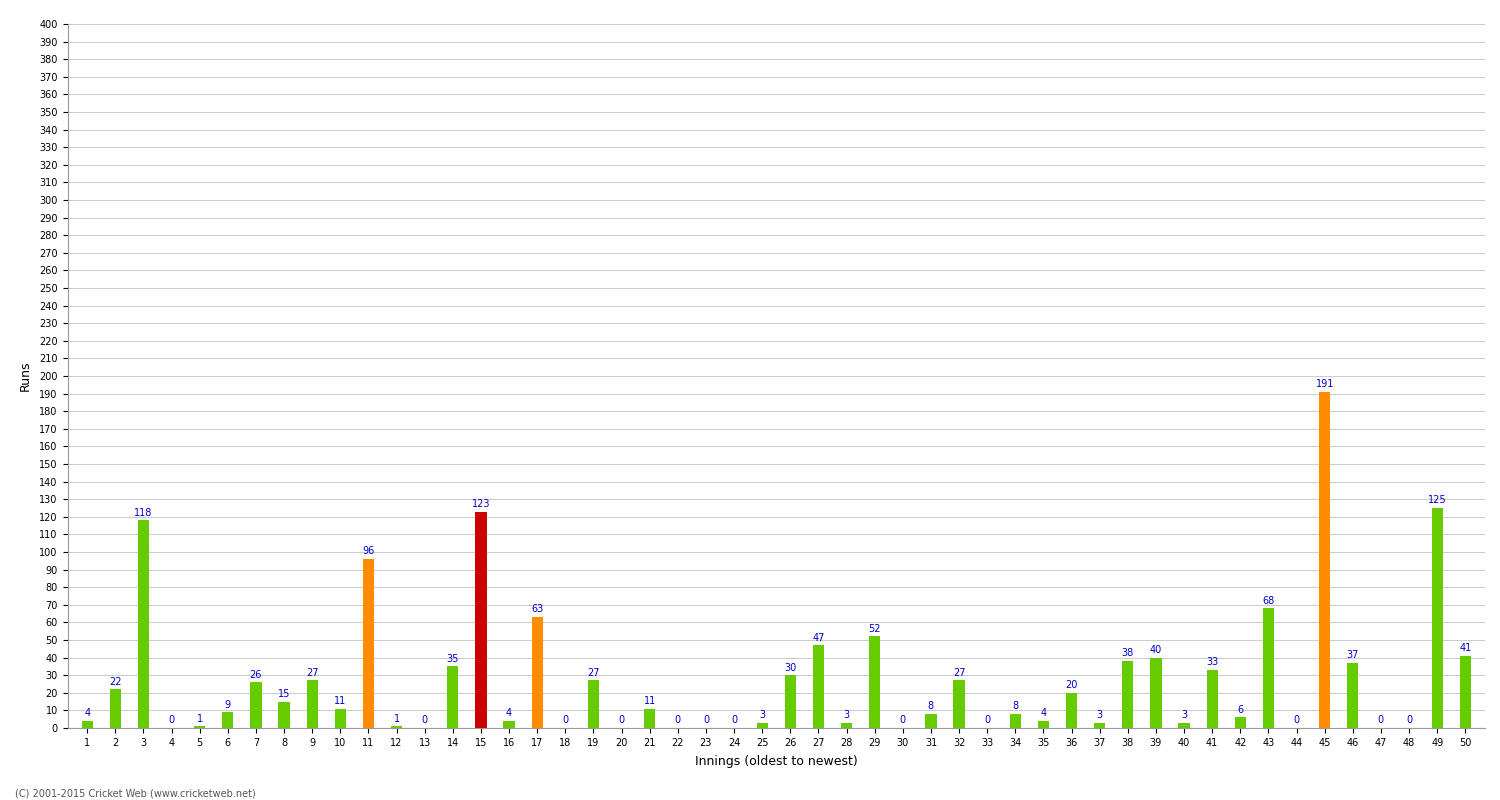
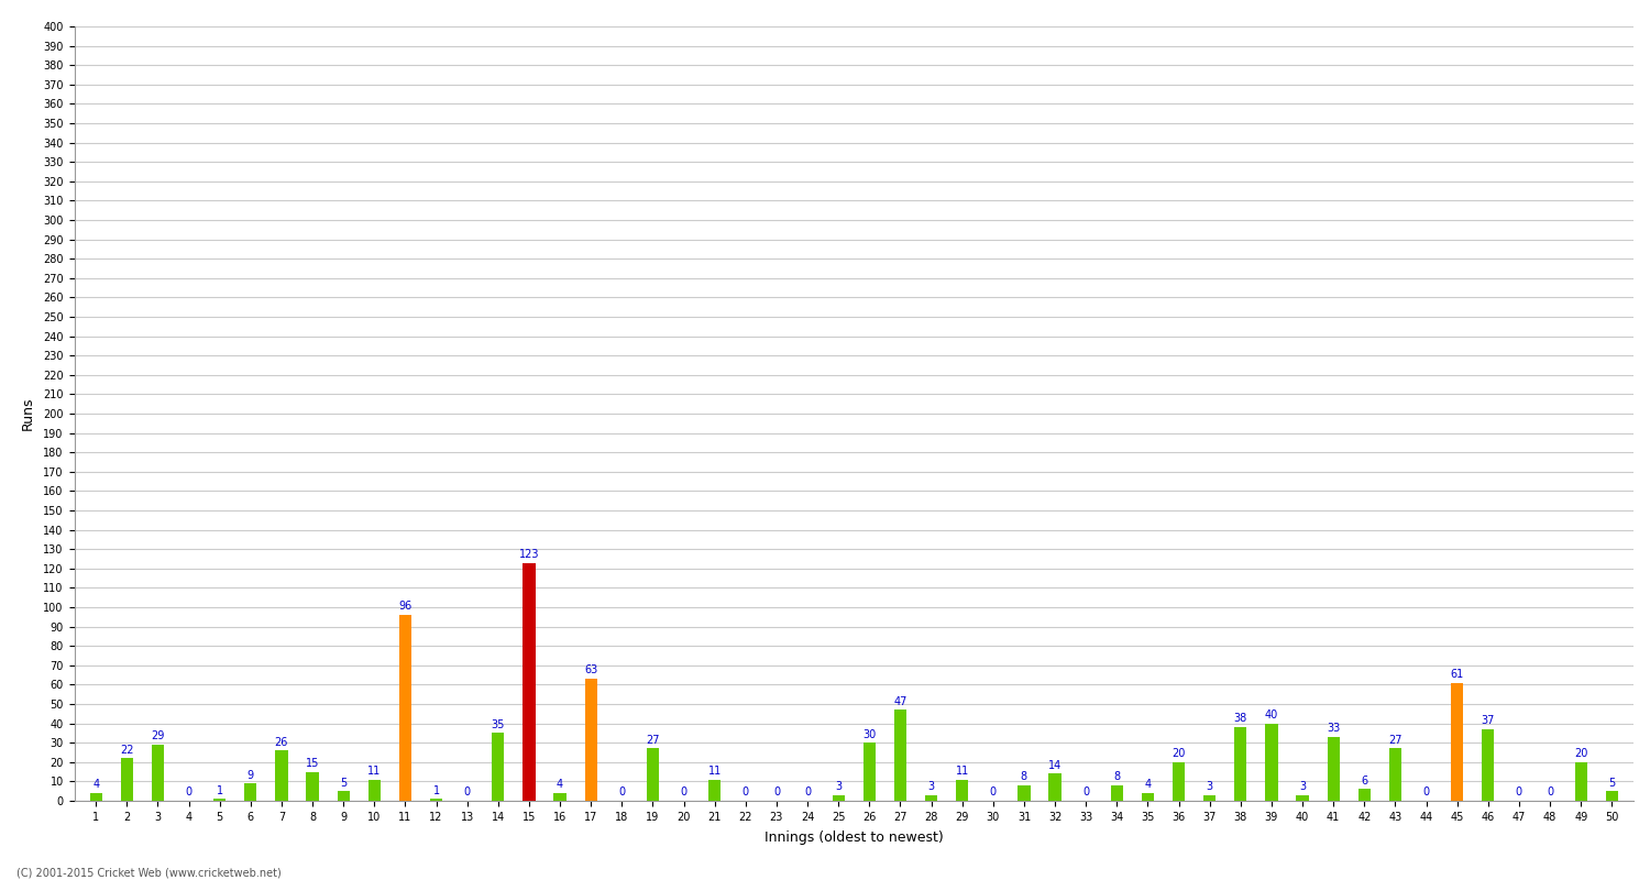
3: 118 -> 29
9: 27 -> 5
29: 52 -> 11
32: 27 -> 14
43: 68 -> 27
45: 191 -> 61
49: 125 -> 20
50: 41 -> 5
